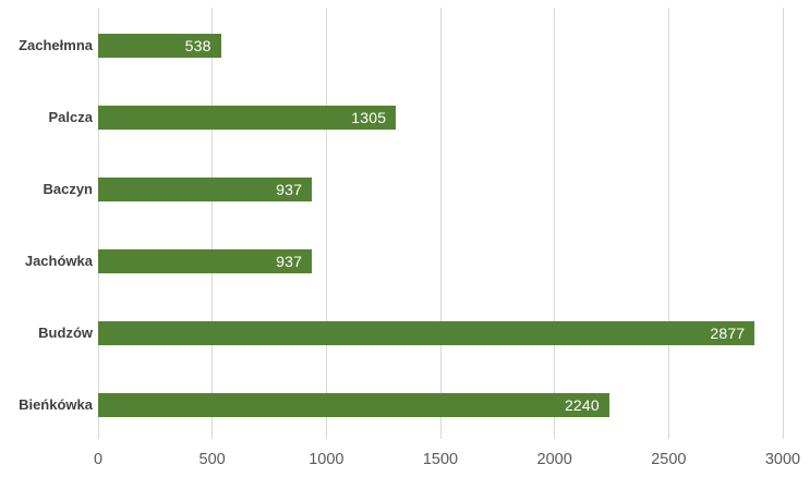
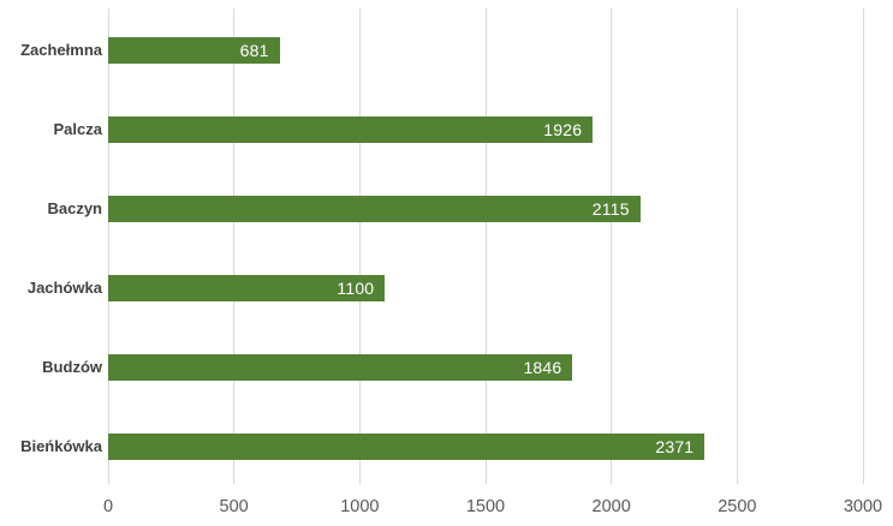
Zachełmna: 538 -> 681
Palcza: 1305 -> 1926
Baczyn: 937 -> 2115
Jachówka: 937 -> 1100
Budzów: 2877 -> 1846
Bieńkówka: 2240 -> 2371
